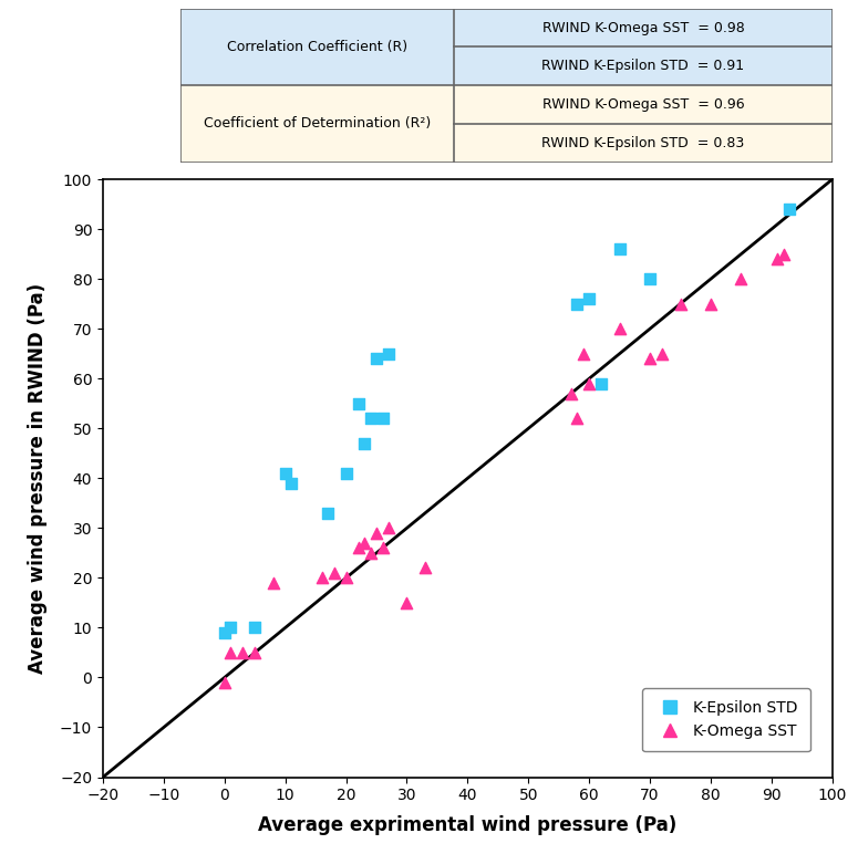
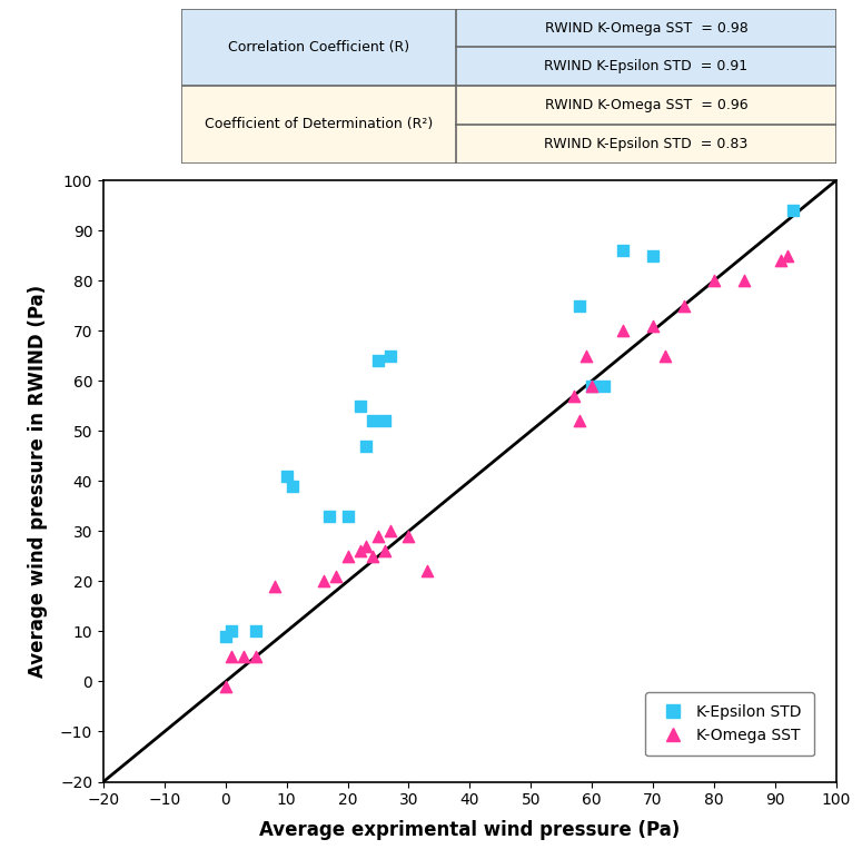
K-Epsilon STD/20: 41 -> 33
K-Omega SST/20: 20 -> 25
K-Omega SST/30: 15 -> 29
K-Epsilon STD/60: 76 -> 59
K-Epsilon STD/70: 80 -> 85
K-Omega SST/70: 64 -> 71
K-Omega SST/80: 75 -> 80
